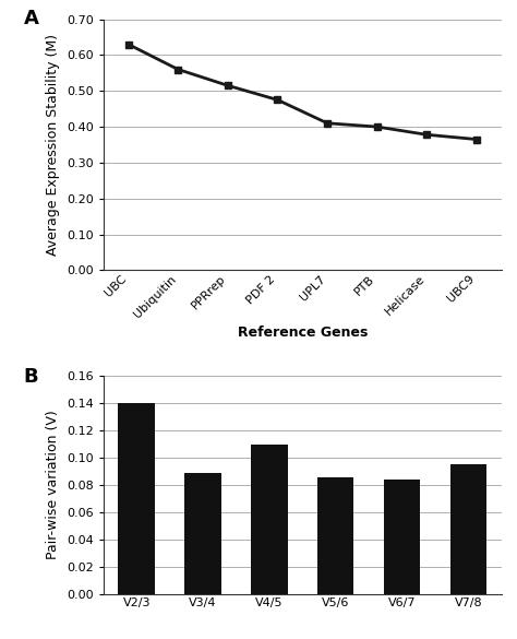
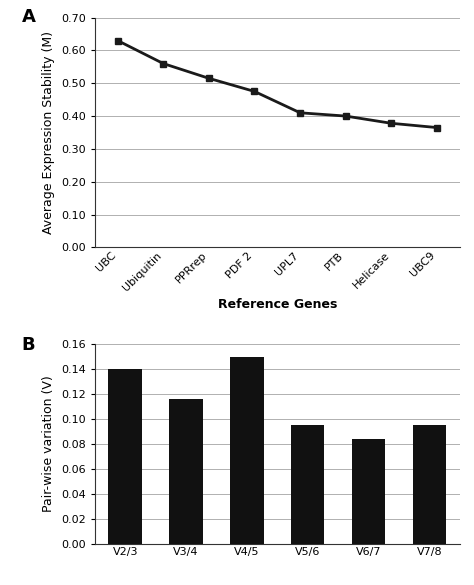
V3/4: 0.089 -> 0.116
V4/5: 0.110 -> 0.150
V5/6: 0.086 -> 0.095
